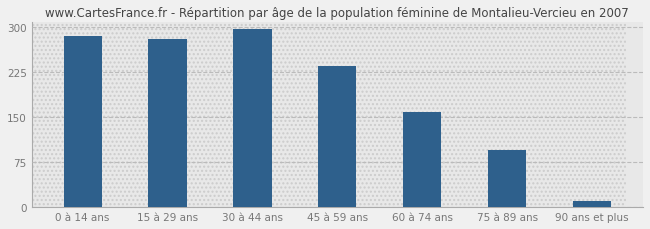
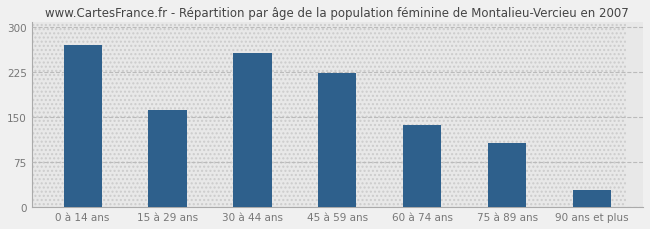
0 à 14 ans: 286 -> 270
15 à 29 ans: 281 -> 162
30 à 44 ans: 297 -> 258
45 à 59 ans: 236 -> 224
60 à 74 ans: 159 -> 138
75 à 89 ans: 96 -> 108
90 ans et plus: 10 -> 28
